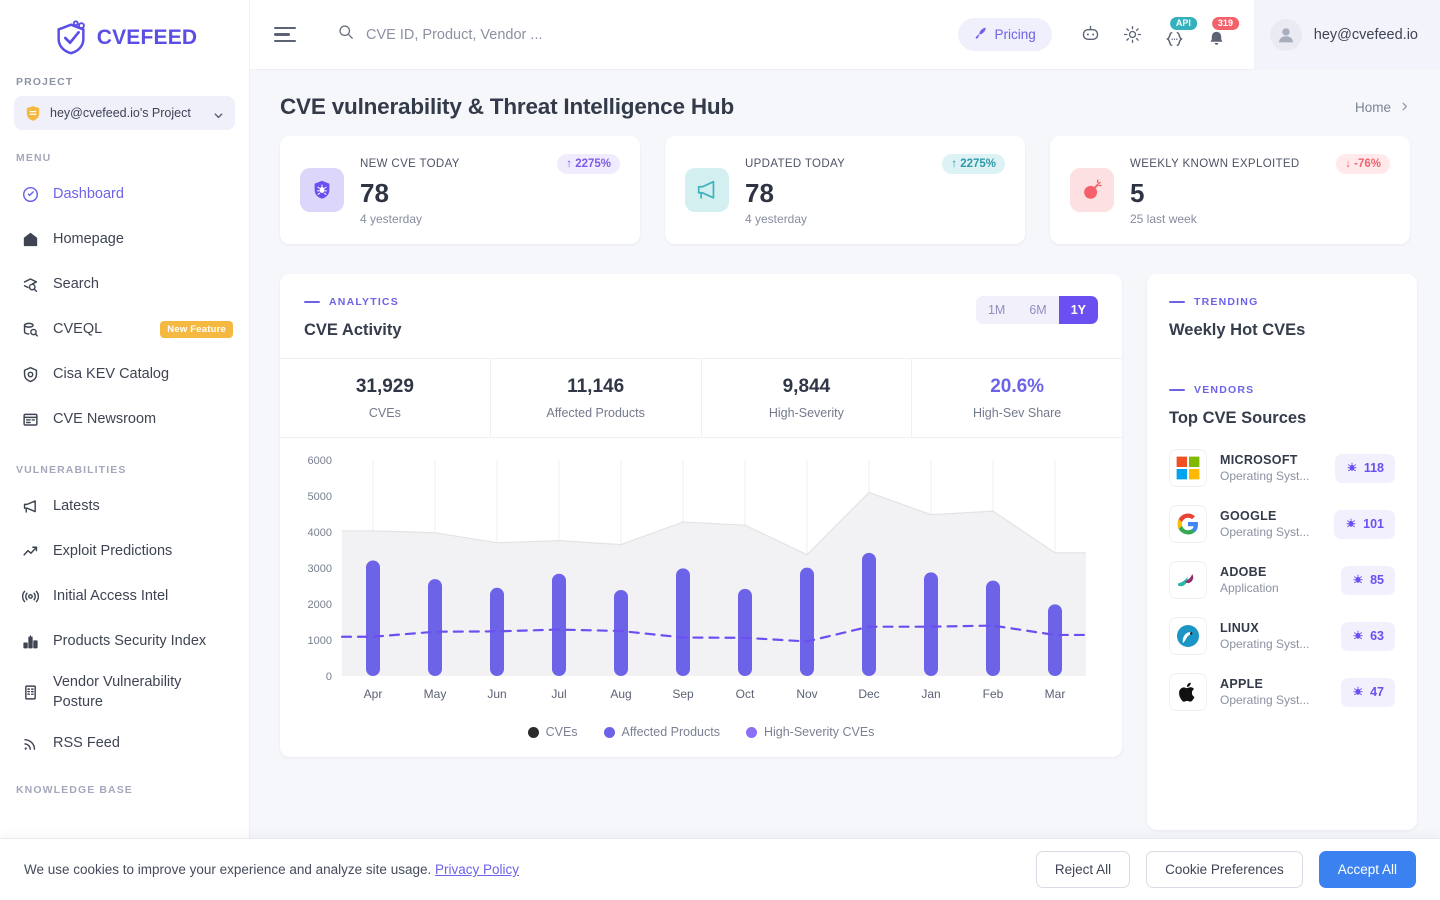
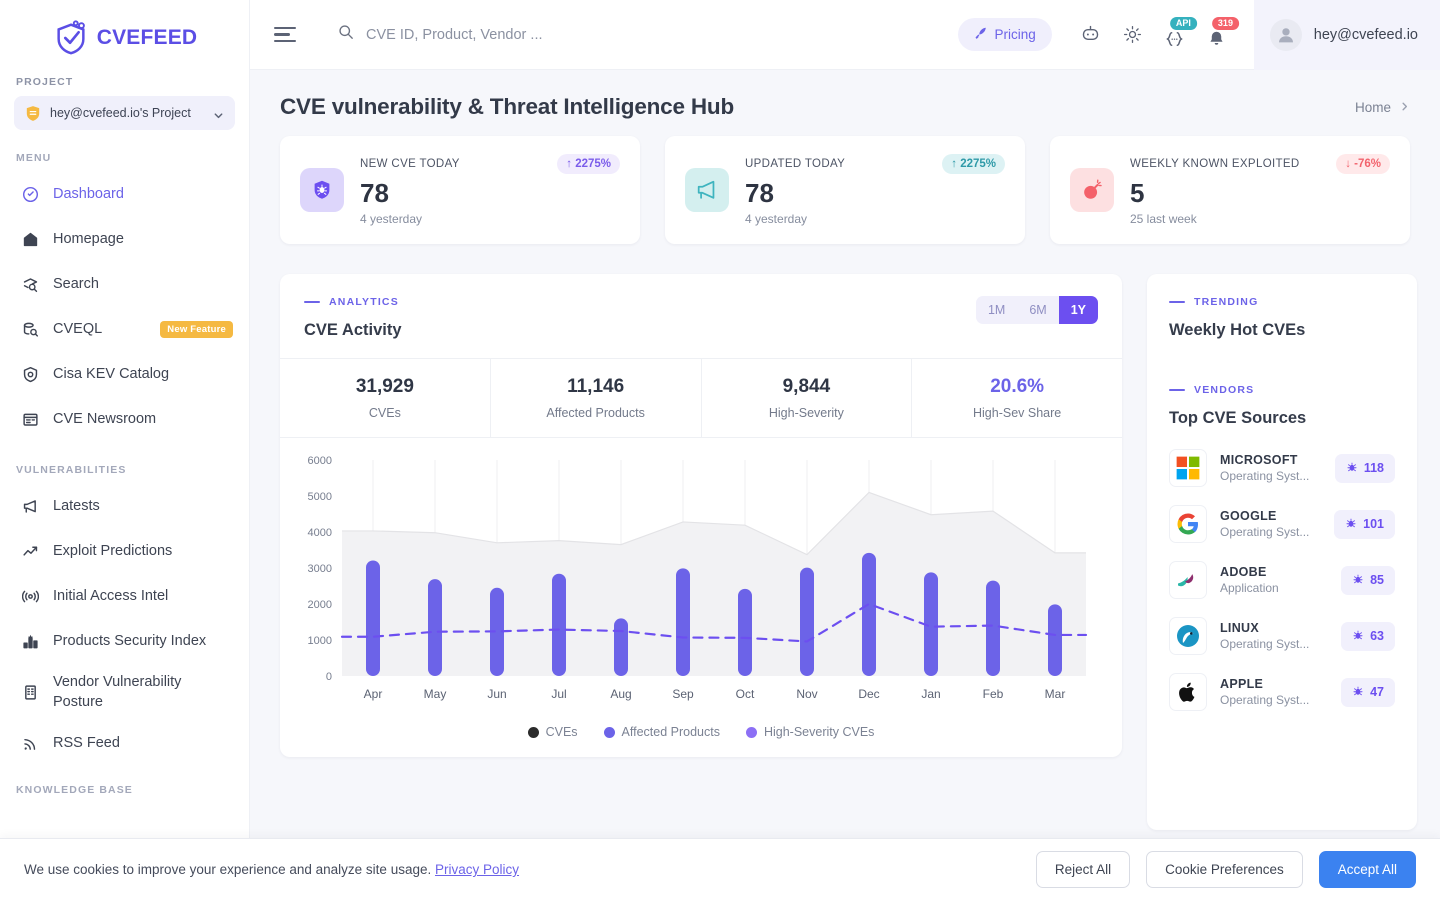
Affected Products/Aug: 2400 -> 1600
High-Severity CVEs/Dec: 1400 -> 2000
